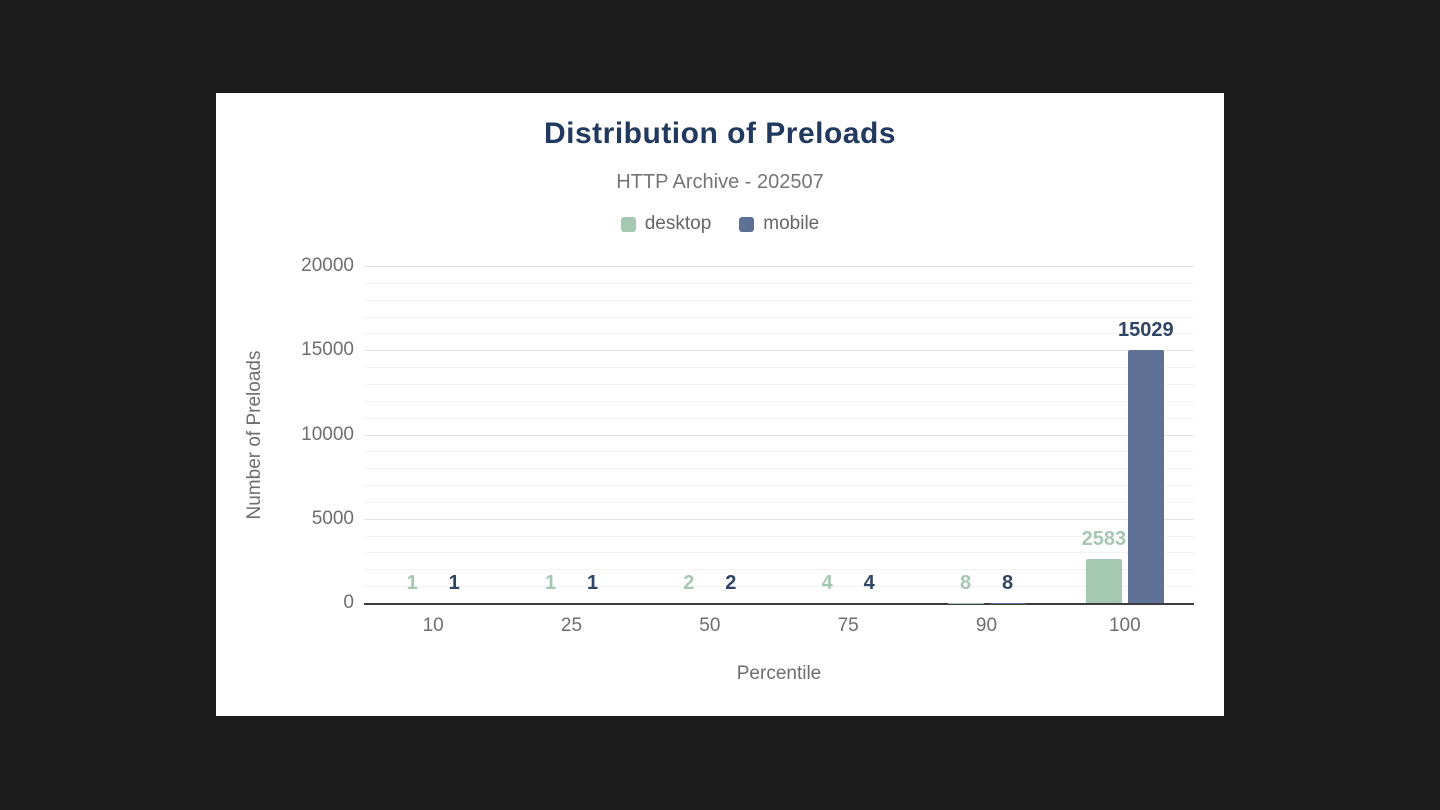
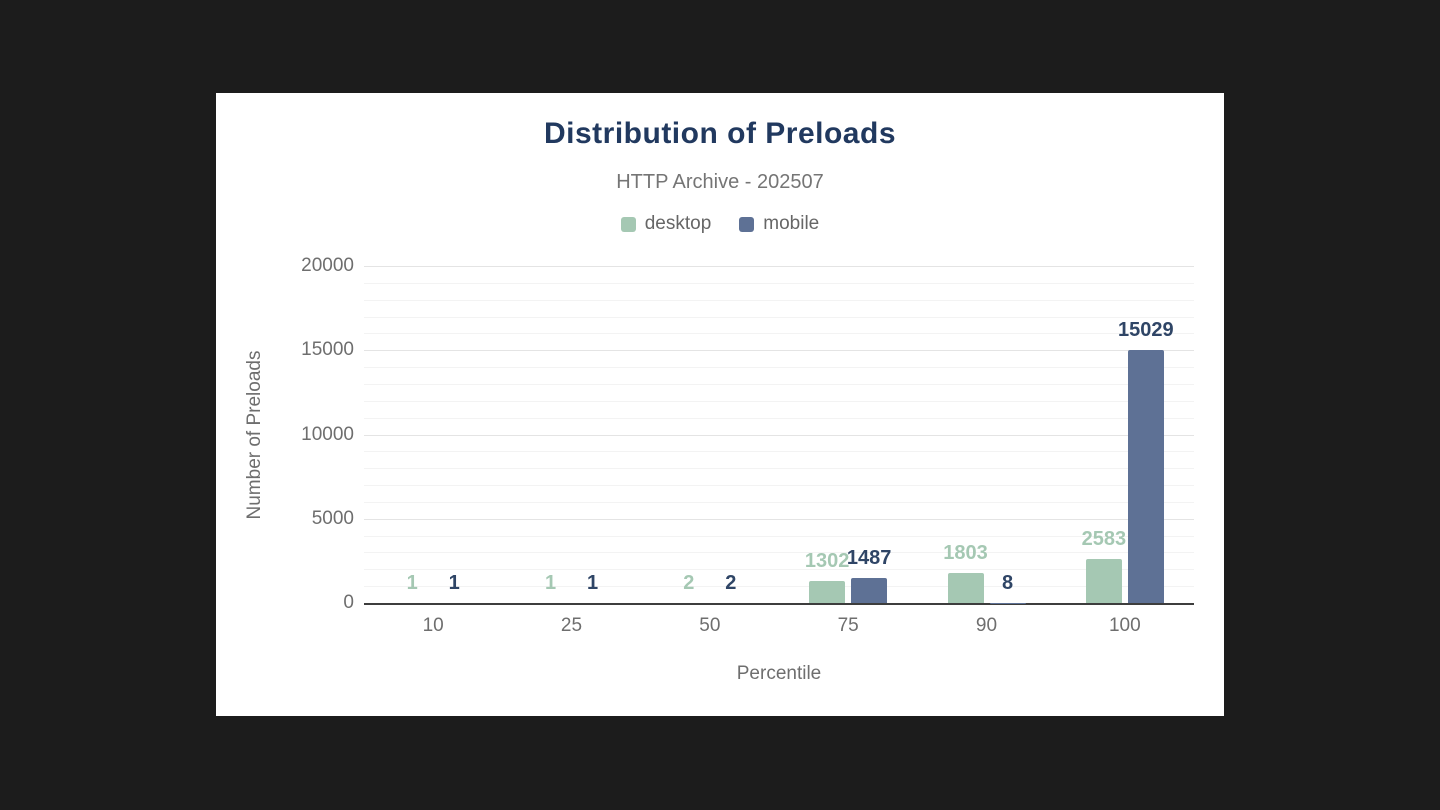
desktop/75: 4 -> 1302
mobile/75: 4 -> 1487
desktop/90: 8 -> 1803
